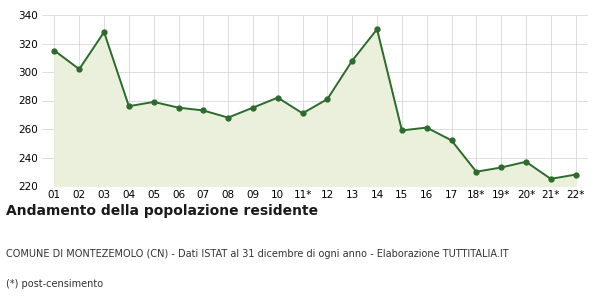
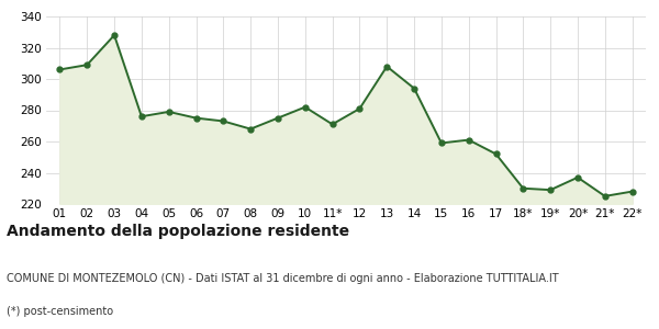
01: 315 -> 306
02: 302 -> 309
14: 330 -> 294
19*: 233 -> 229
